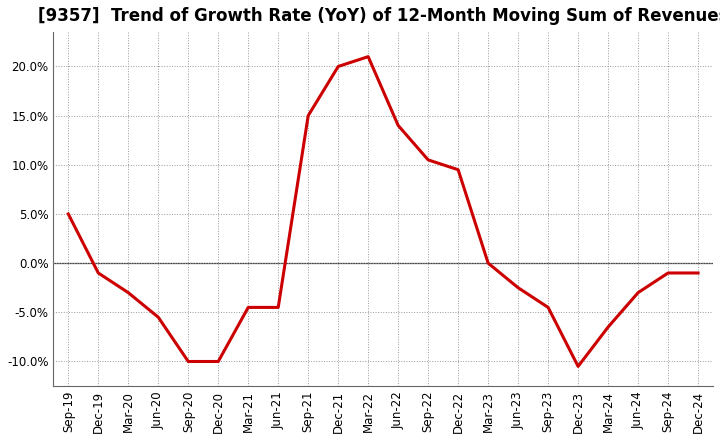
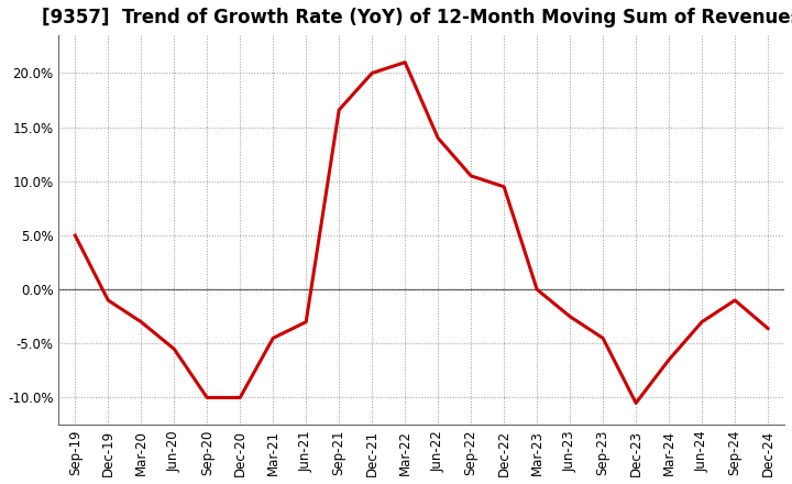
Jun-21: -4.5% -> -3.0%
Sep-21: 15.0% -> 16.6%
Dec-24: -1.0% -> -3.6%
